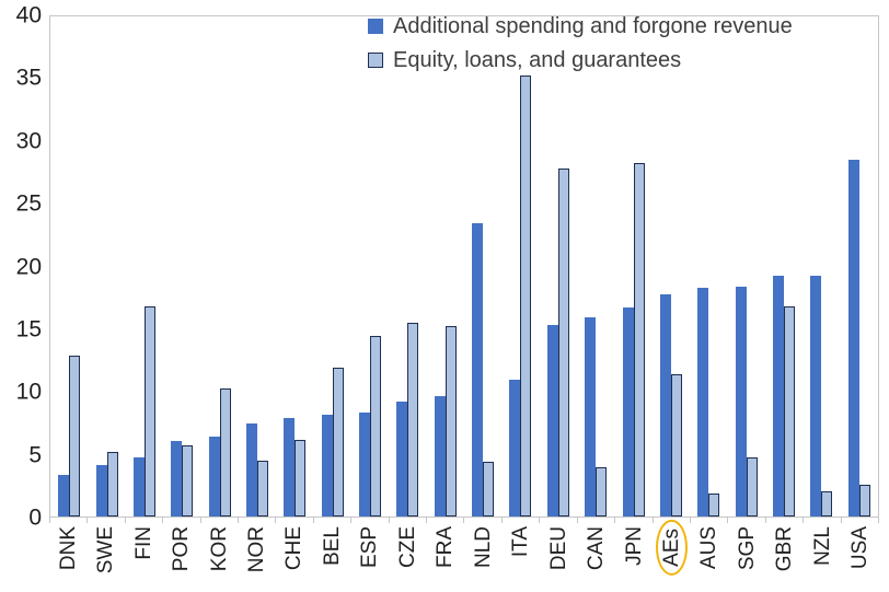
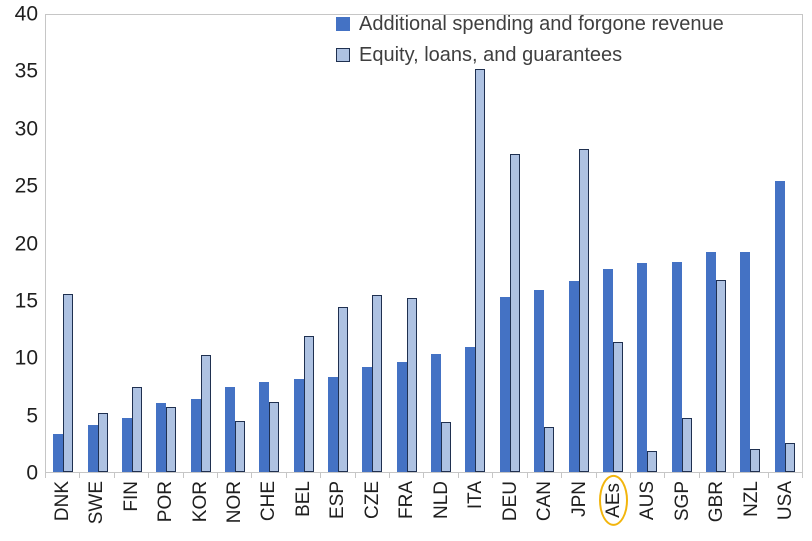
Equity, loans, and guarantees/DNK: 12.9 -> 15.6
Equity, loans, and guarantees/FIN: 16.8 -> 7.4
Additional spending and forgone revenue/NLD: 23.5 -> 10.3
Additional spending and forgone revenue/USA: 28.5 -> 25.5
